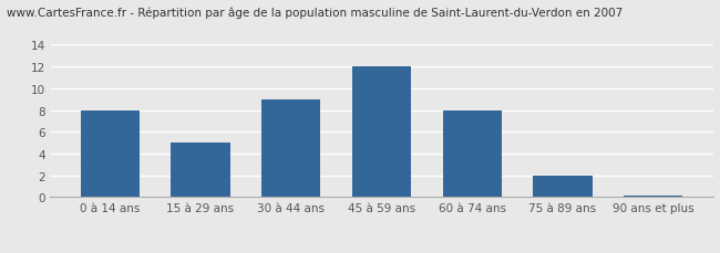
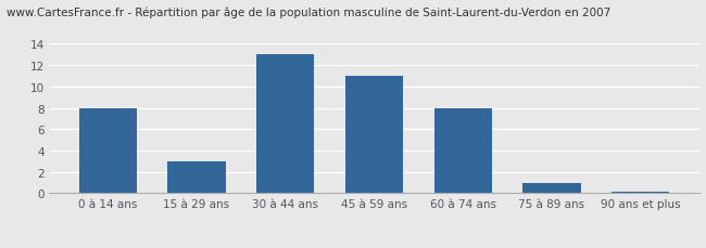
15 à 29 ans: 5.0 -> 3.0
30 à 44 ans: 9.0 -> 13.0
45 à 59 ans: 12.0 -> 11.0
75 à 89 ans: 2.0 -> 1.0
